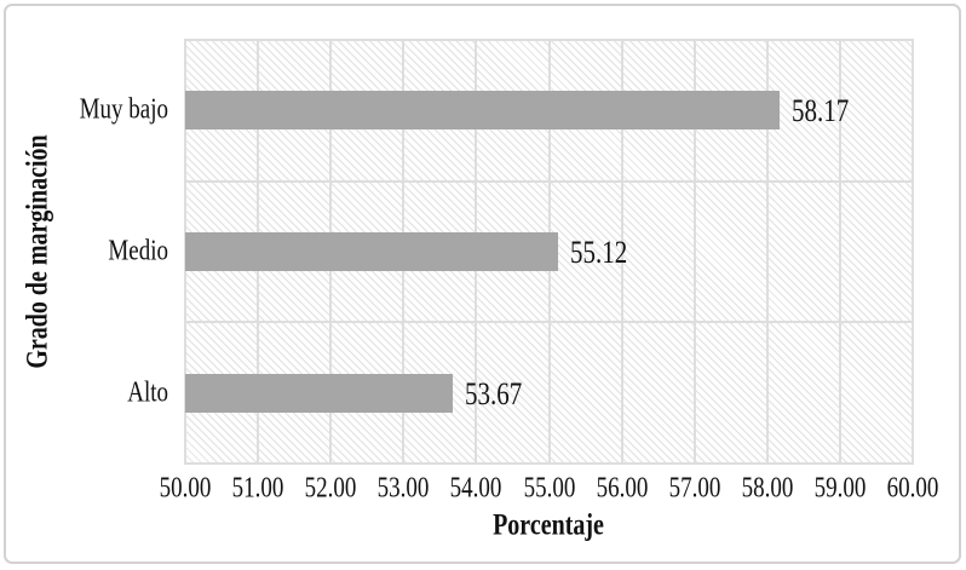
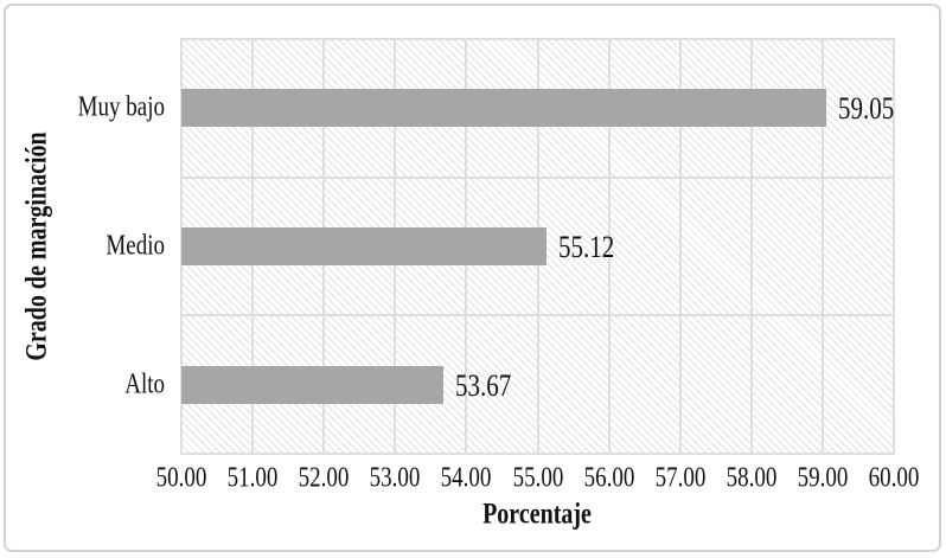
Muy bajo: 58.17 -> 59.05
